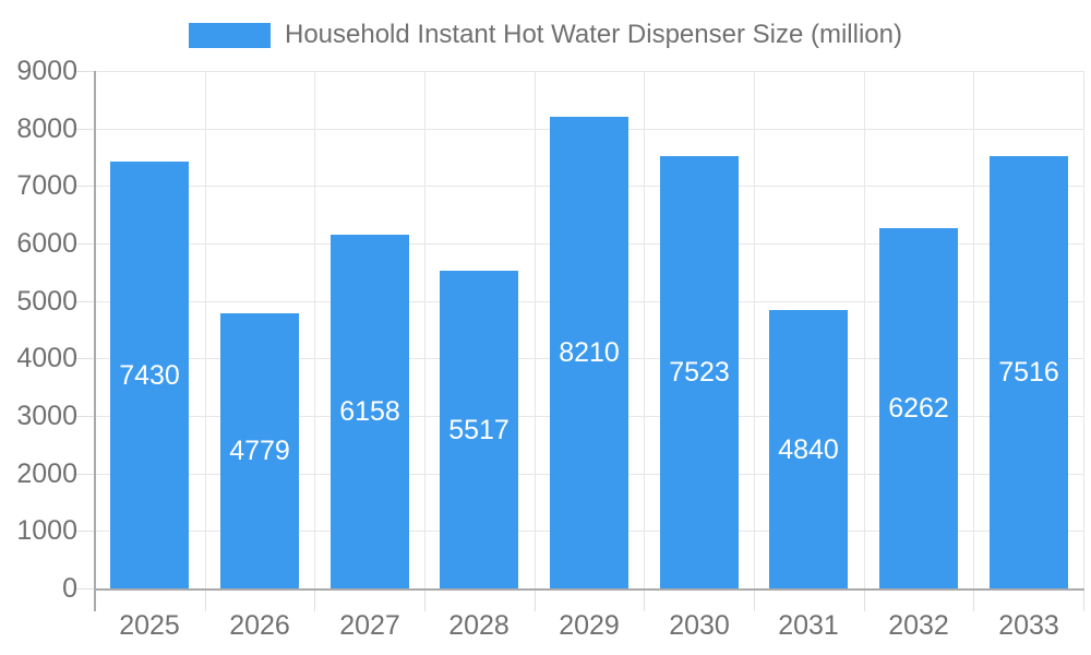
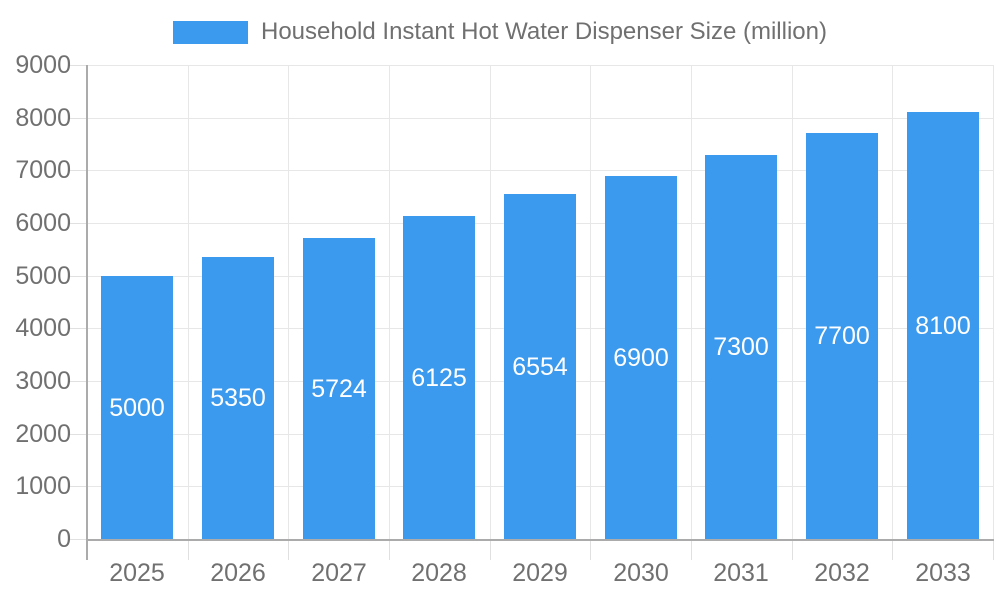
2025: 7430 -> 5000
2026: 4779 -> 5350
2027: 6158 -> 5724
2028: 5517 -> 6125
2029: 8210 -> 6554
2030: 7523 -> 6900
2031: 4840 -> 7300
2032: 6262 -> 7700
2033: 7516 -> 8100
